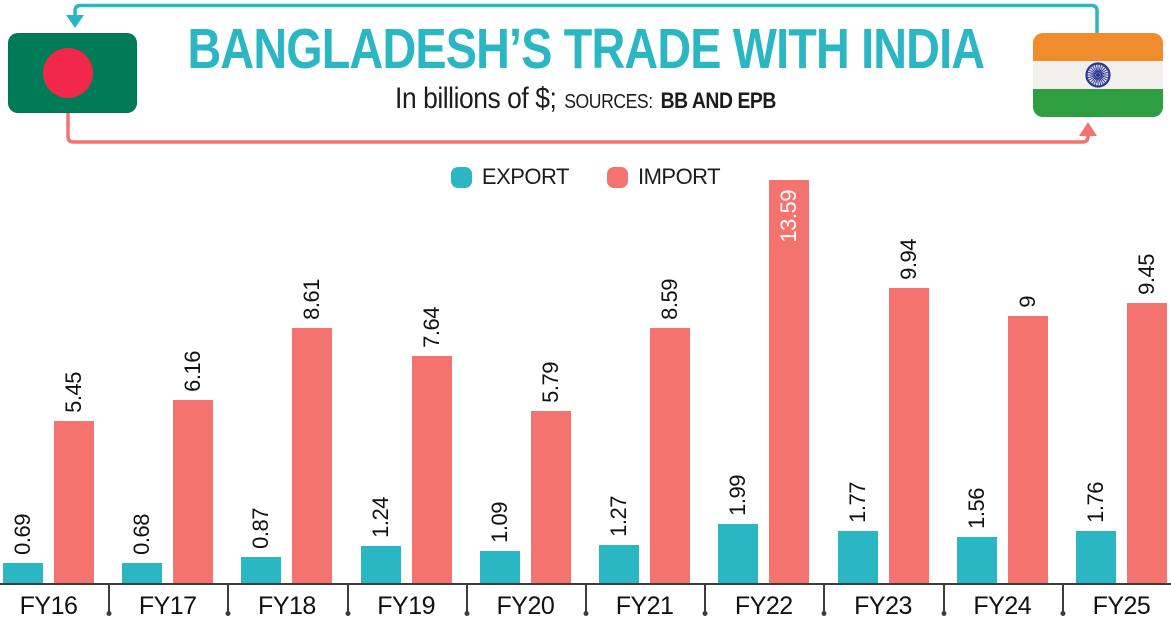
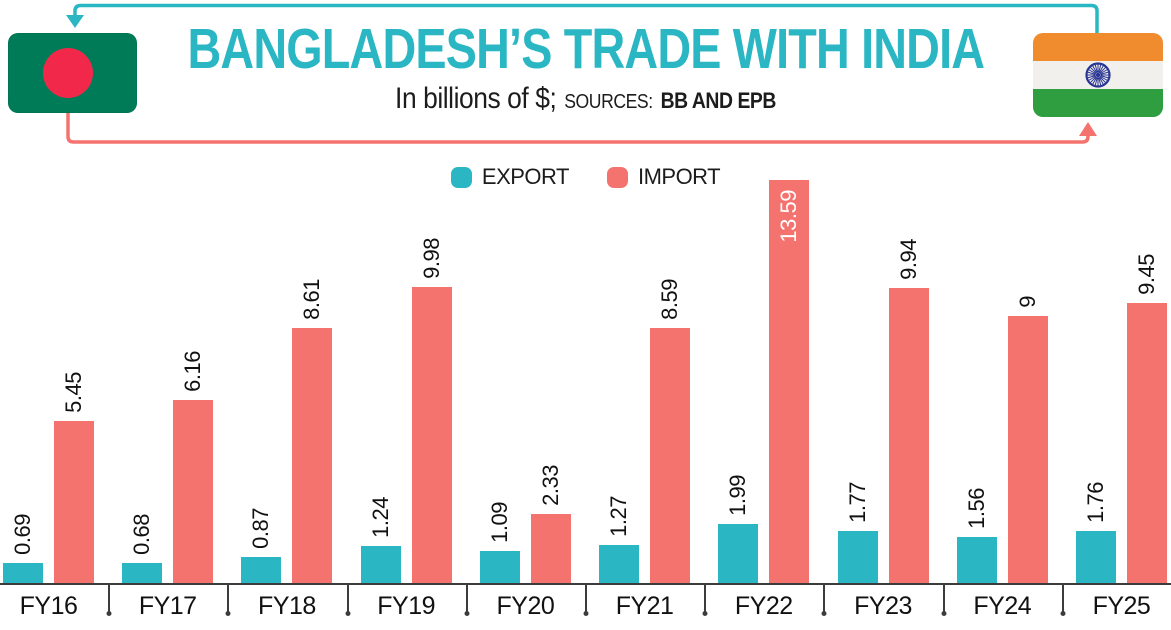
IMPORT/FY19: 7.64 -> 9.98
IMPORT/FY20: 5.79 -> 2.33
